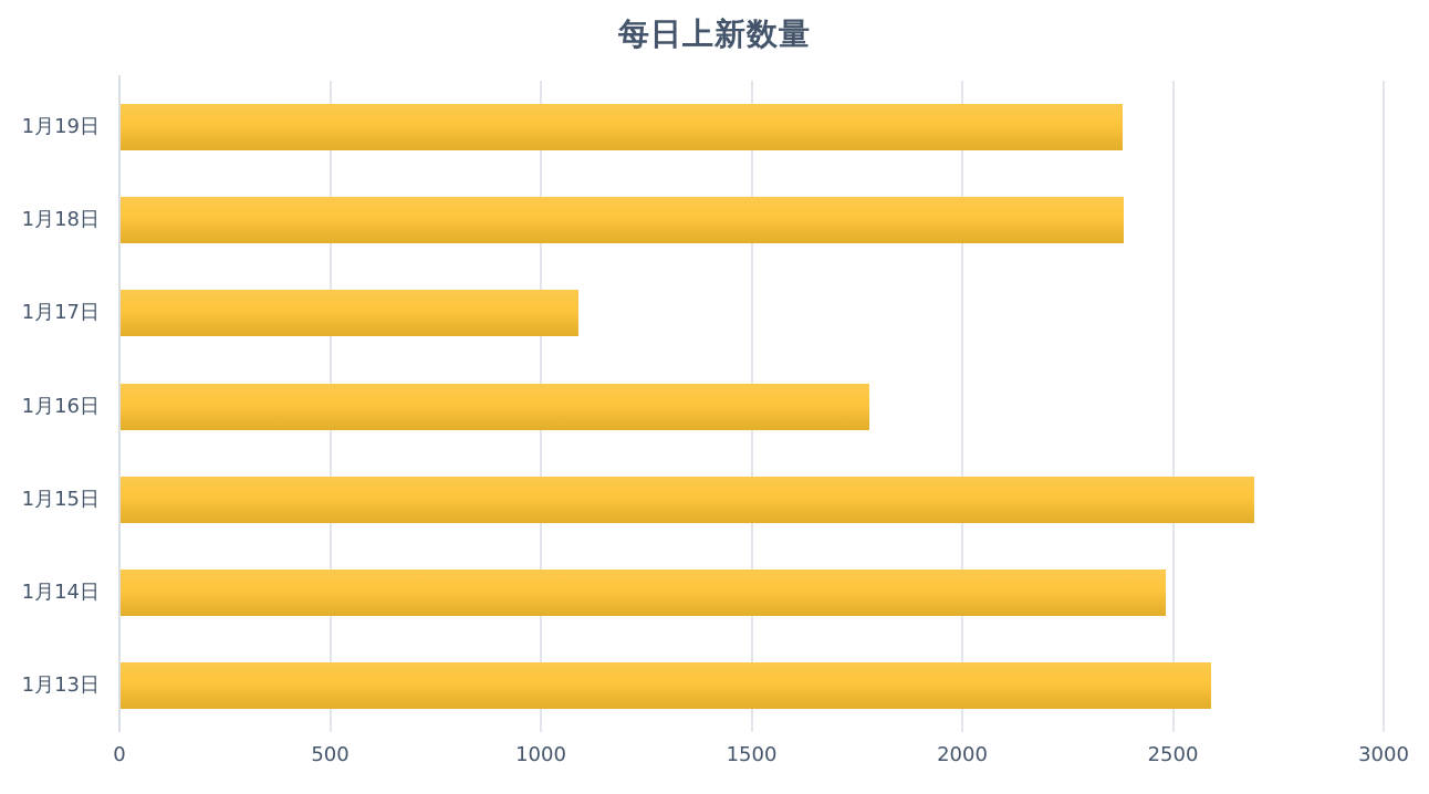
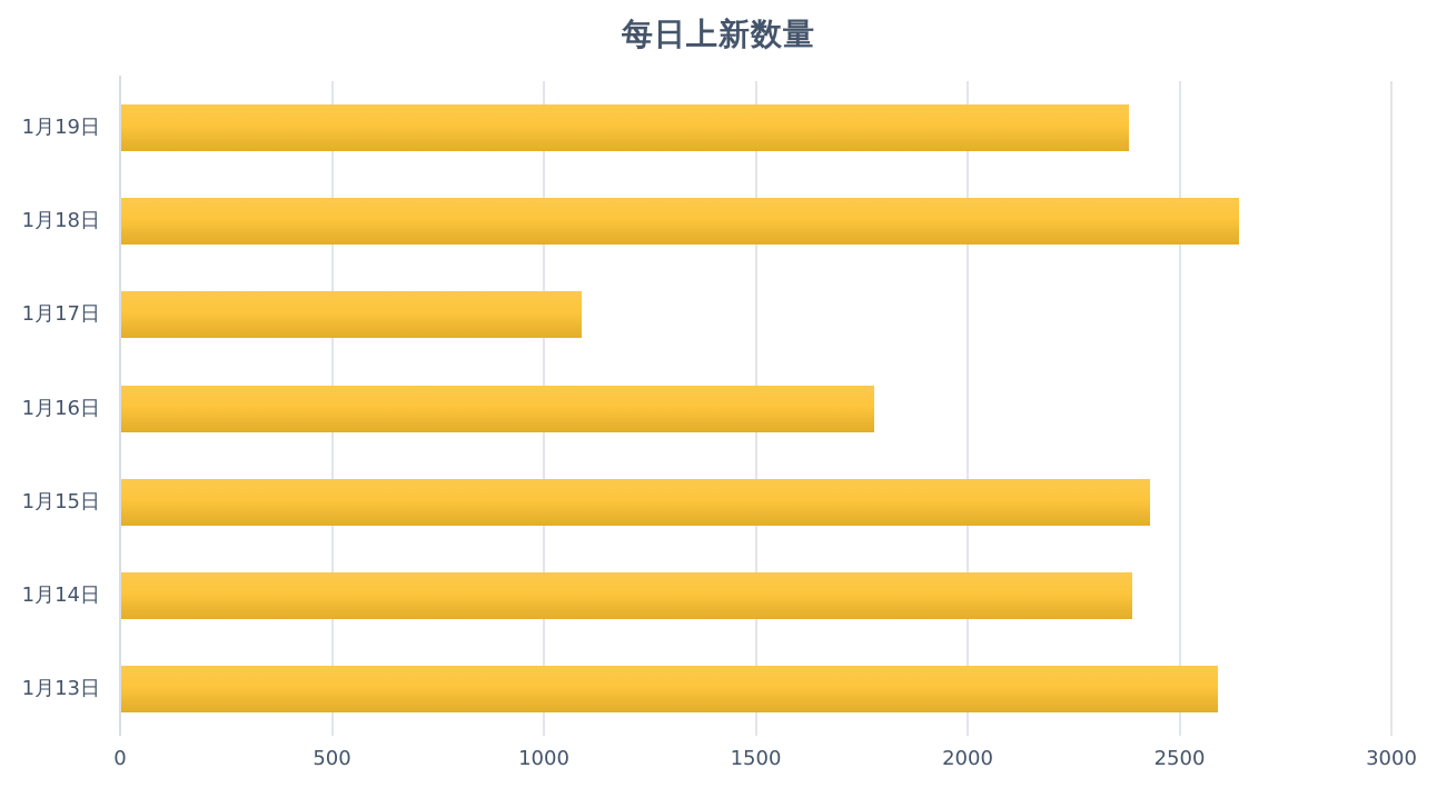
1月18日: 2380 -> 2640
1月15日: 2690 -> 2430
1月14日: 2480 -> 2390
